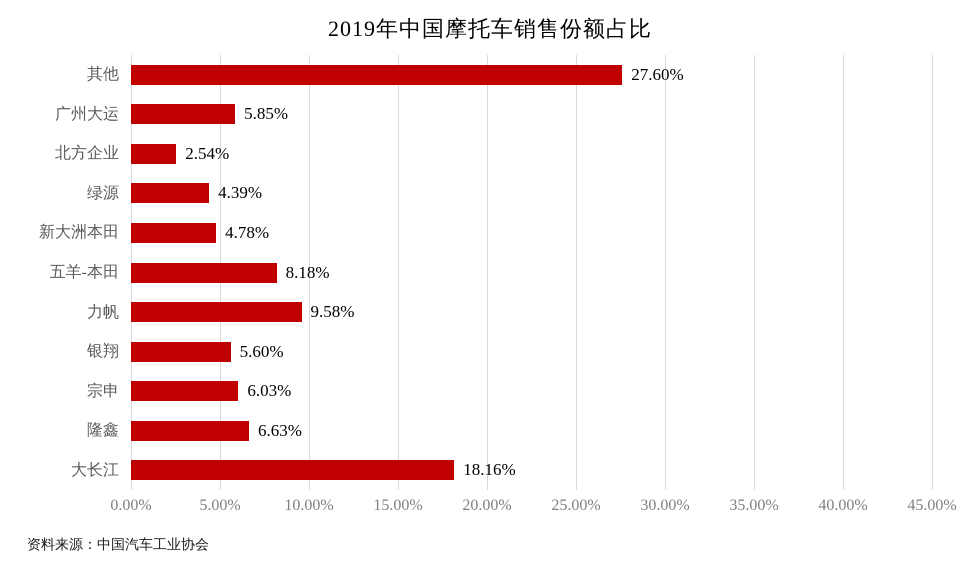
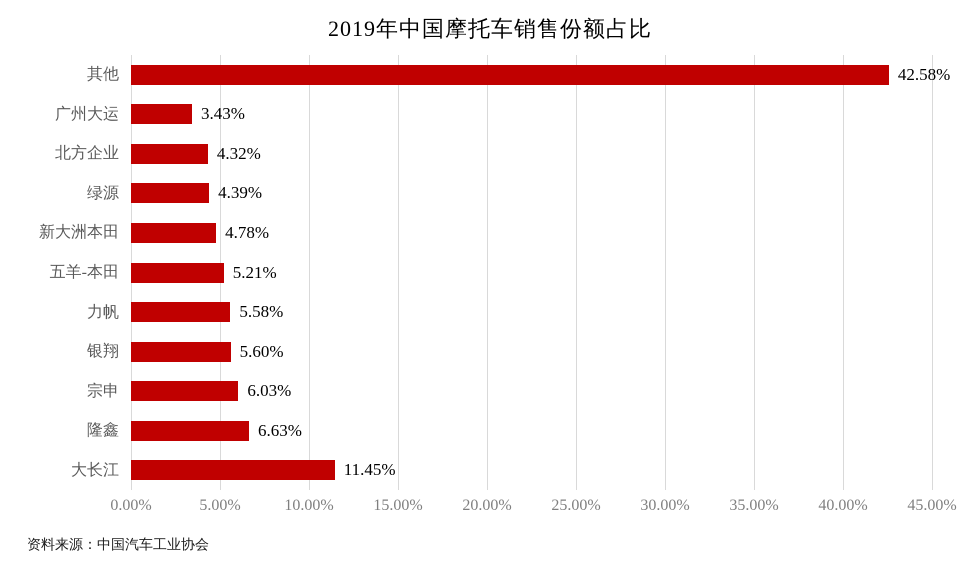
其他: 27.60% -> 42.58%
广州大运: 5.85% -> 3.43%
北方企业: 2.54% -> 4.32%
五羊-本田: 8.18% -> 5.21%
力帆: 9.58% -> 5.58%
大长江: 18.16% -> 11.45%
